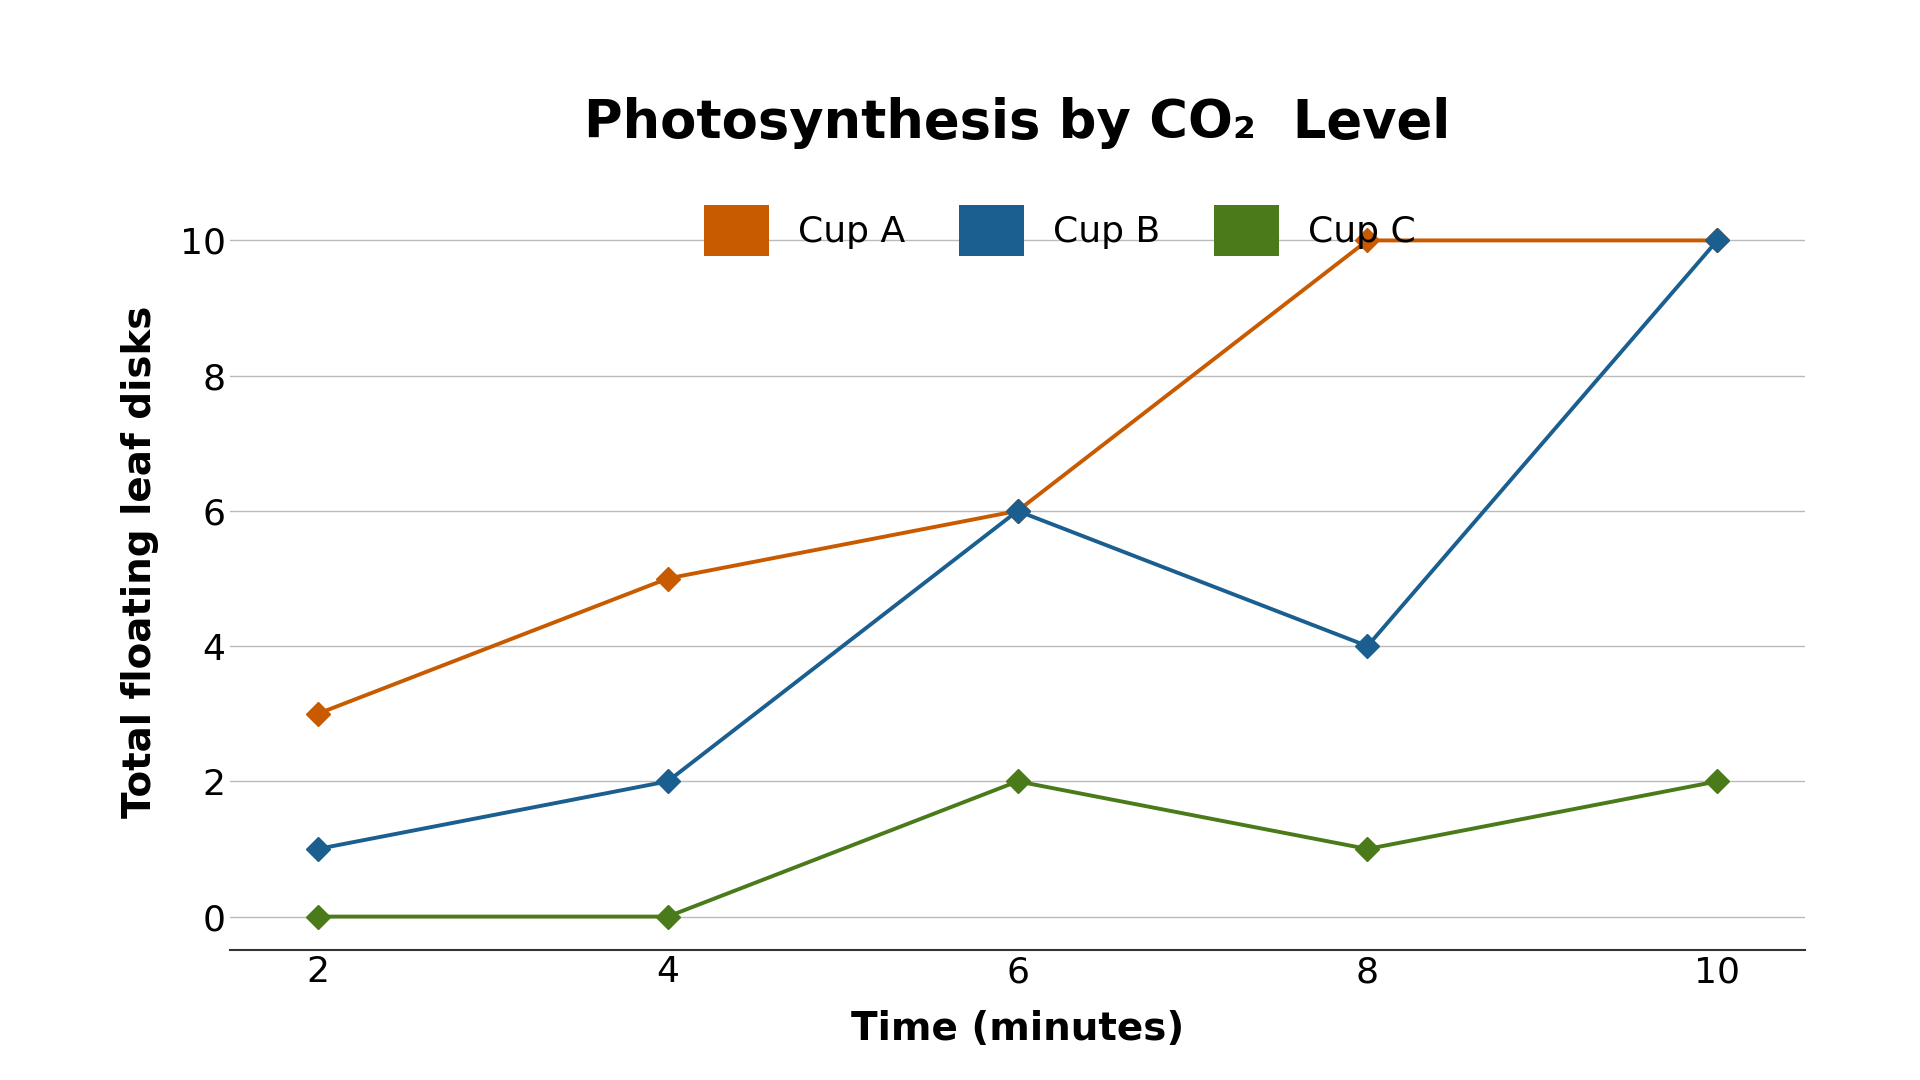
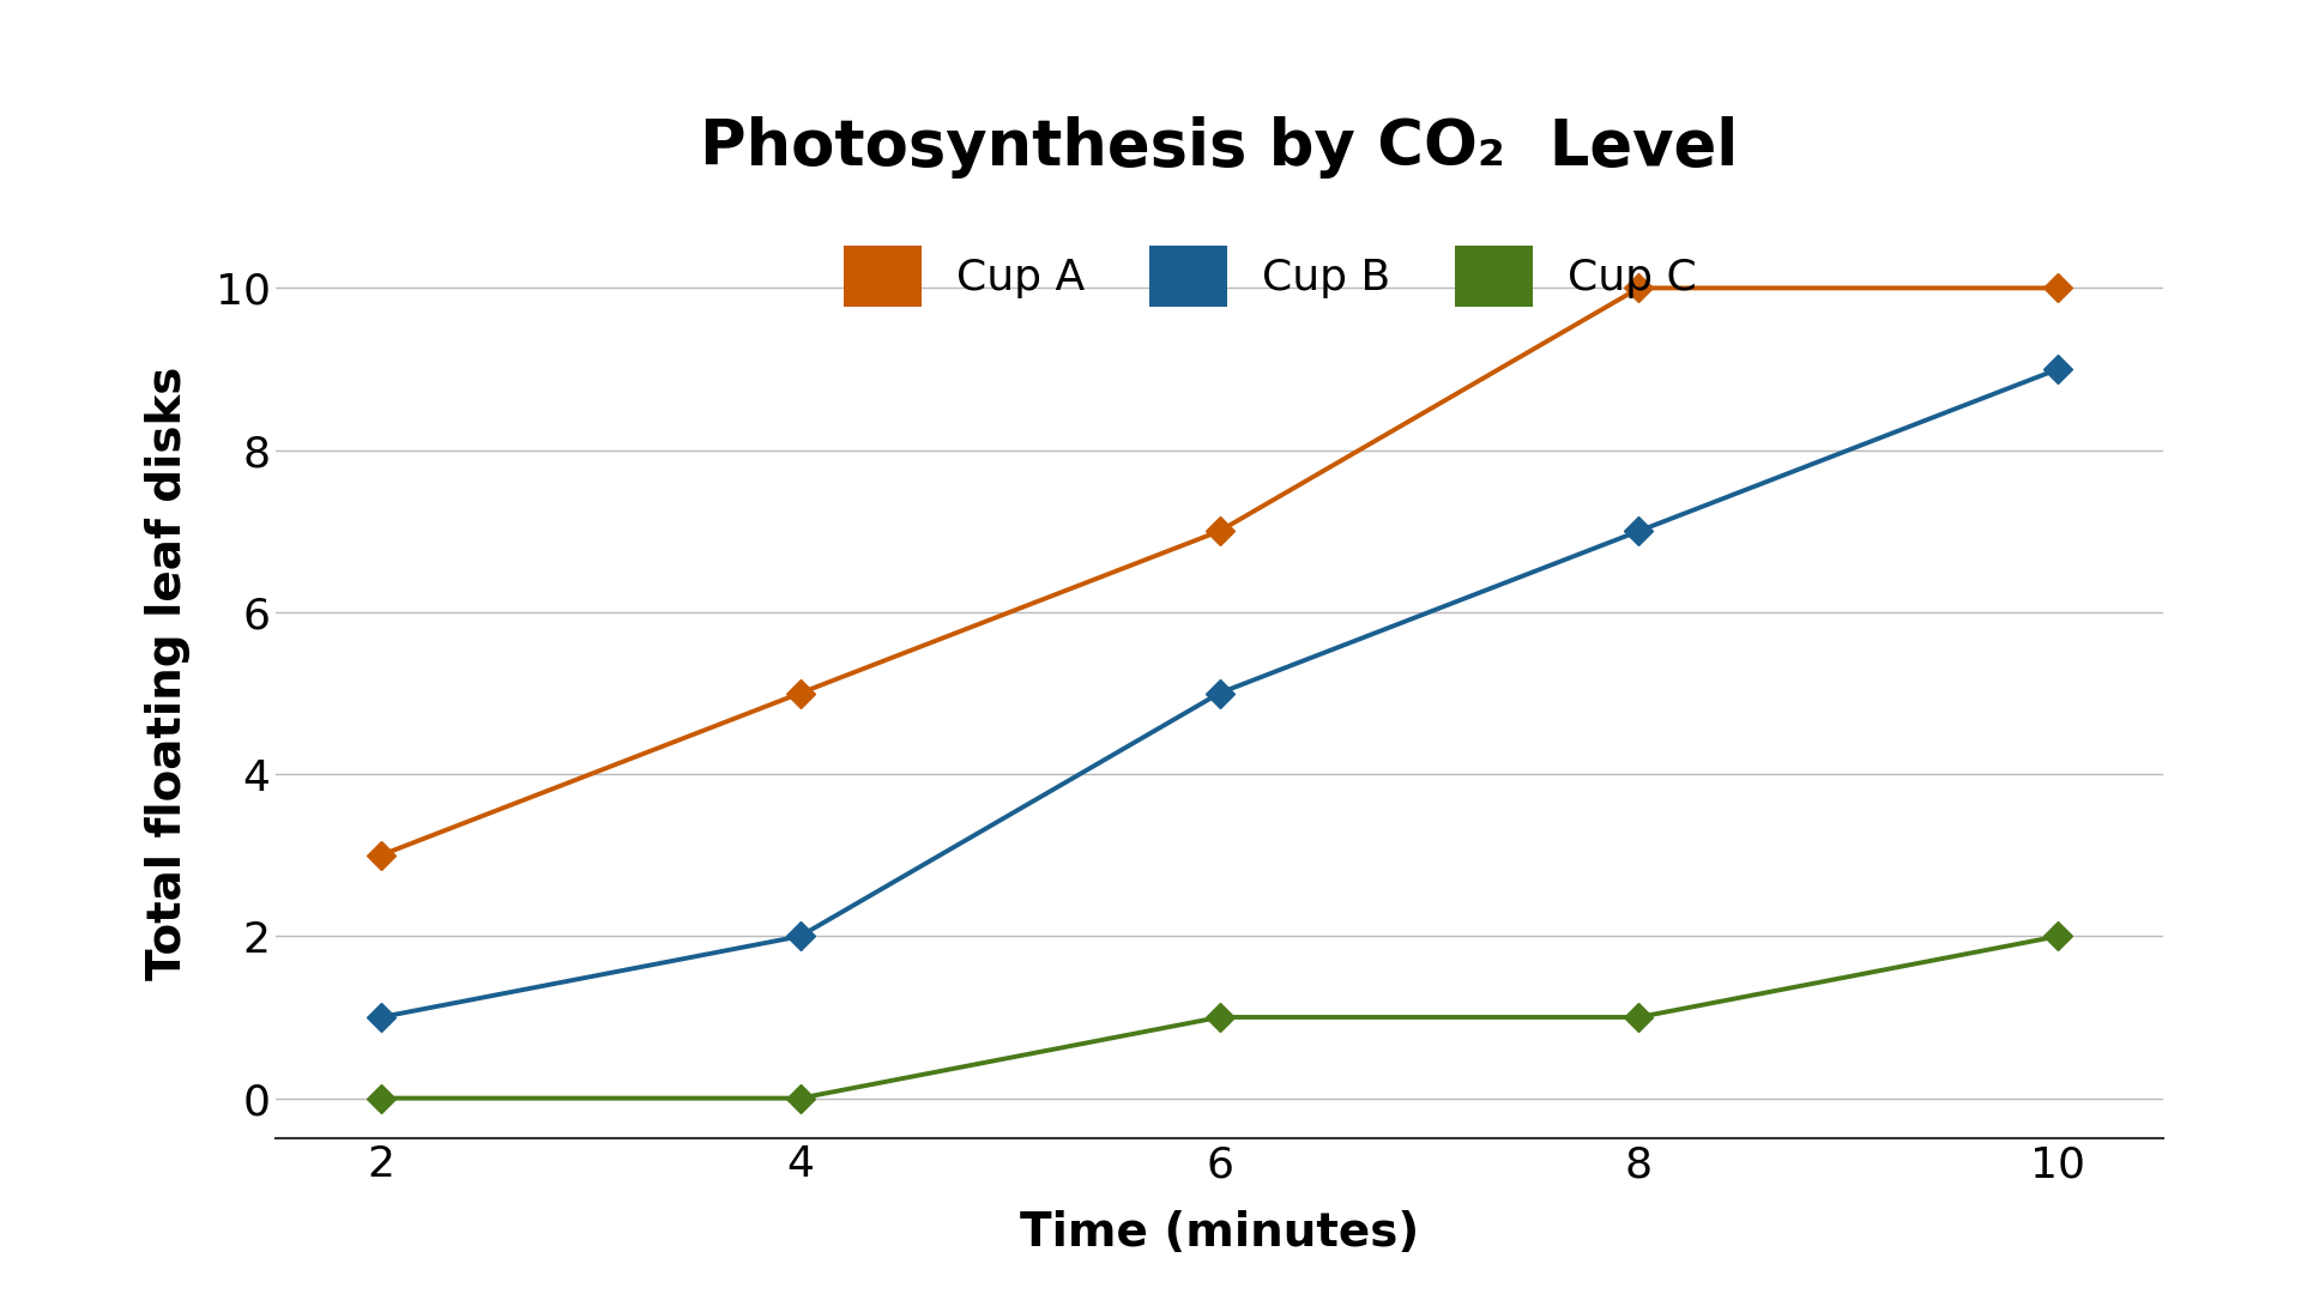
Cup A/6: 6 -> 7
Cup B/6: 6 -> 5
Cup C/6: 2 -> 1
Cup B/8: 4 -> 7
Cup B/10: 10 -> 9
